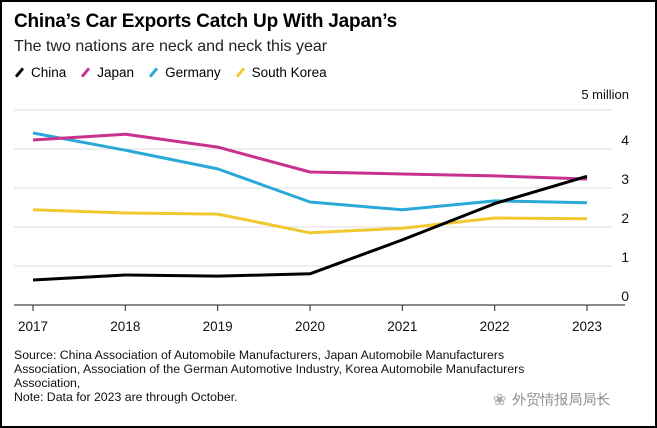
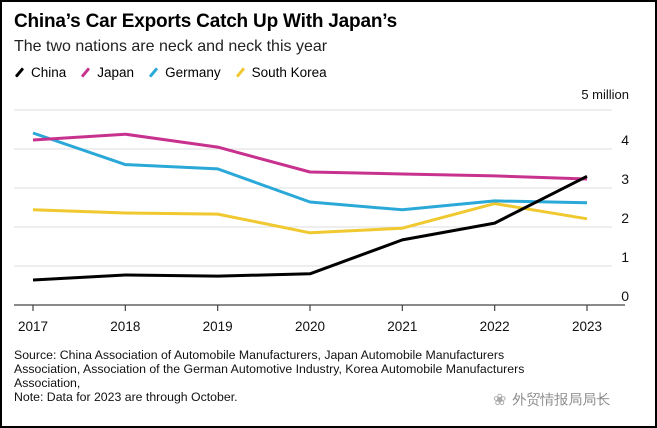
Germany/2018: 4.0 -> 3.6
China/2022: 2.6 -> 2.1
South Korea/2022: 2.2 -> 2.6
